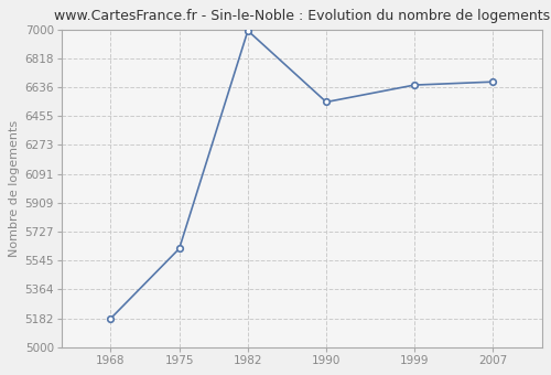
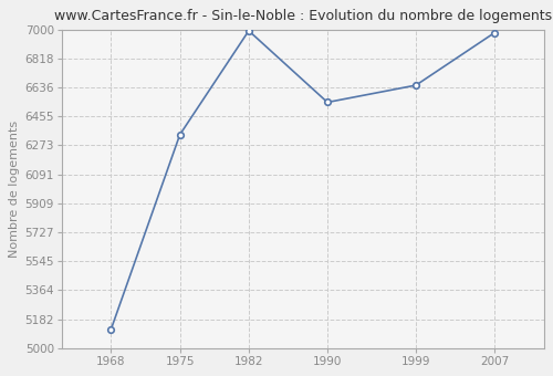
1968: 5180 -> 5120
1975: 5620 -> 6340
2007: 6670 -> 6980
